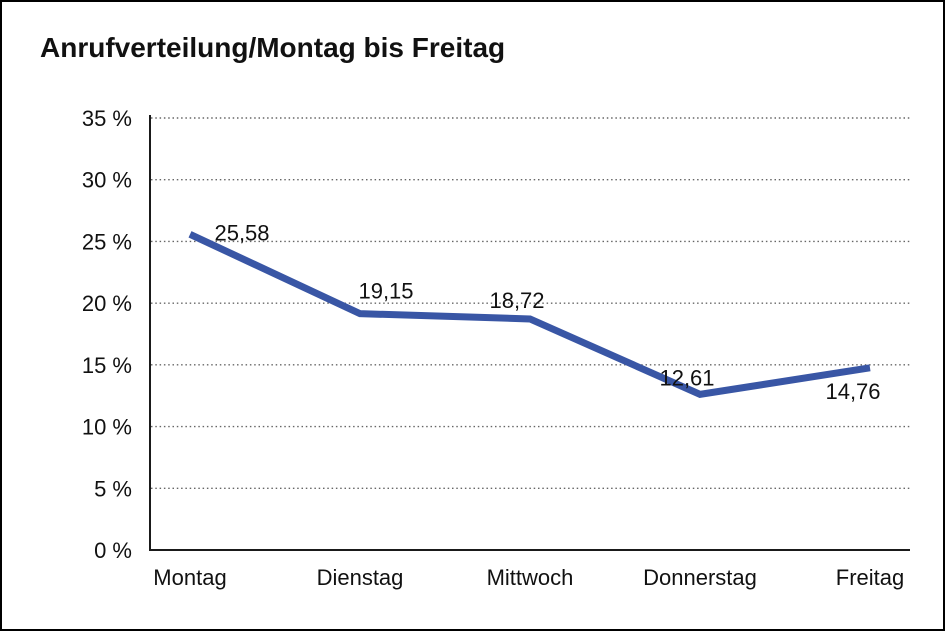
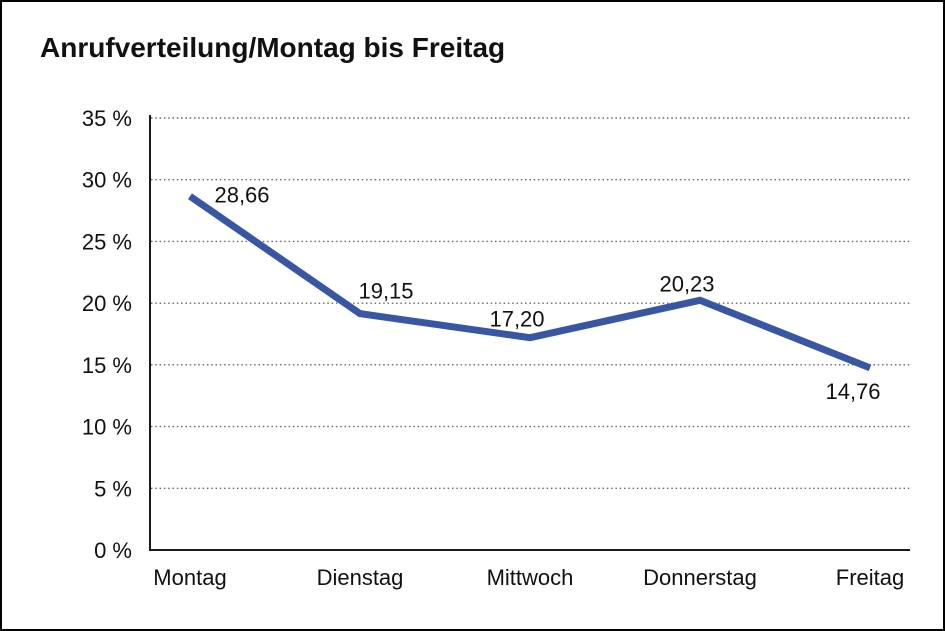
Montag: 25,58 -> 28,66
Mittwoch: 18,72 -> 17,20
Donnerstag: 12,61 -> 20,23
